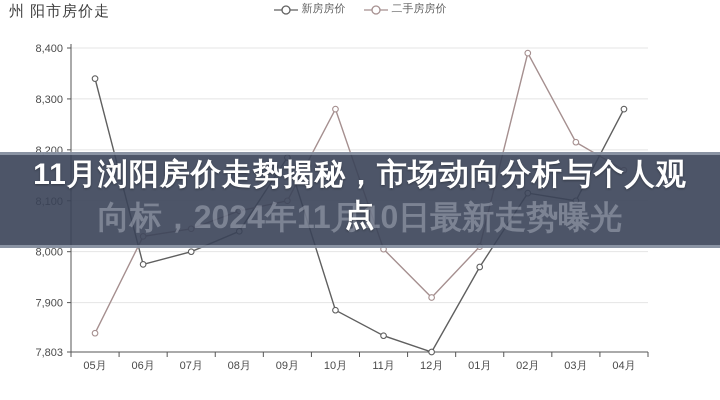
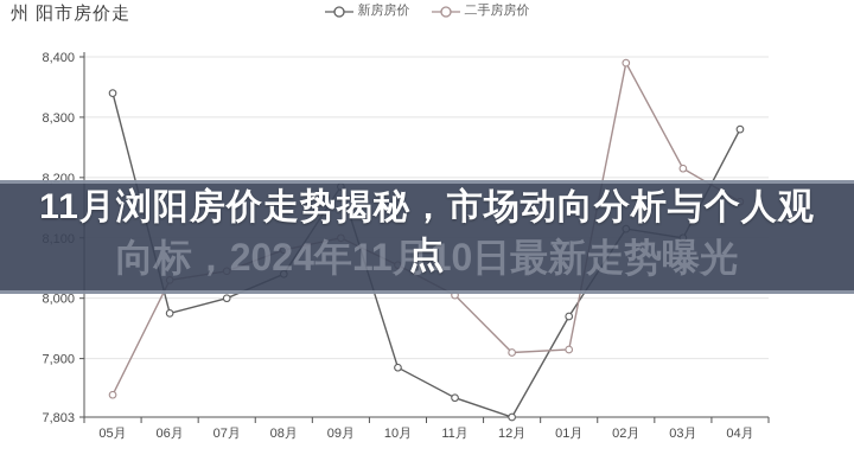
二手房房价/10月: 8280 -> 8060
二手房房价/01月: 8010 -> 7920
